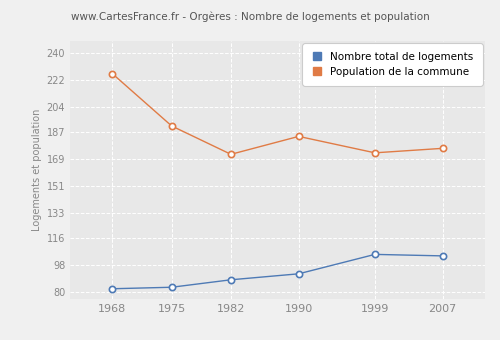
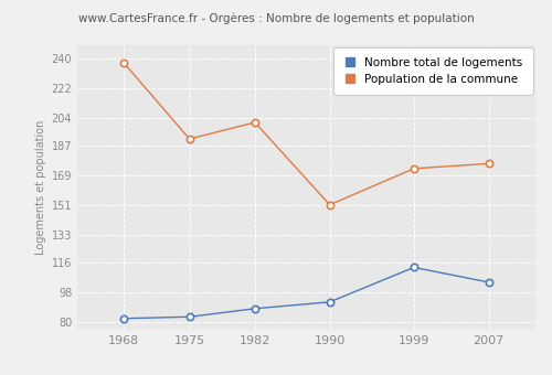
Population de la commune/1968: 226 -> 237
Population de la commune/1982: 172 -> 201
Population de la commune/1990: 184 -> 151
Nombre total de logements/1999: 105 -> 113
